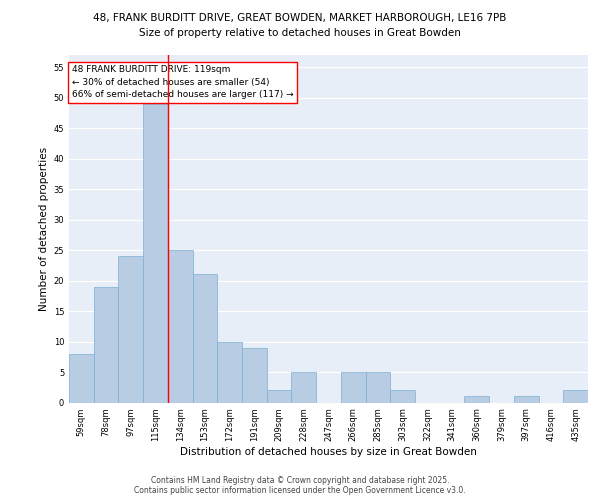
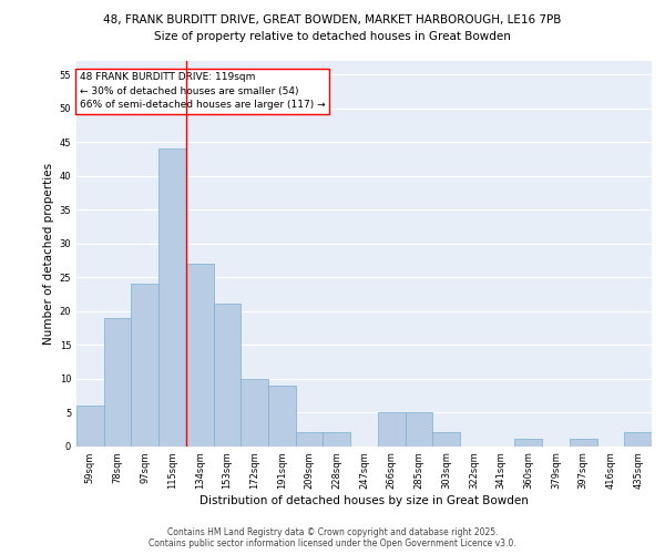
59sqm: 8 -> 6
115sqm: 49 -> 44
134sqm: 25 -> 27
228sqm: 5 -> 2
